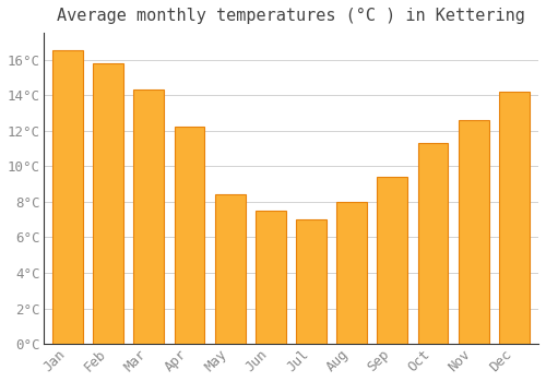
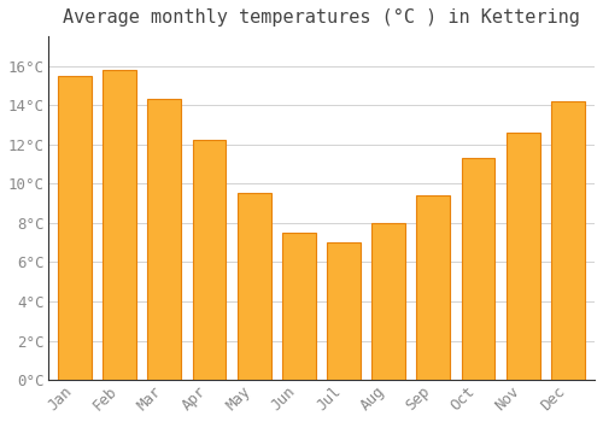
Jan: 16.5°C -> 15.5°C
May: 8.4°C -> 9.5°C
